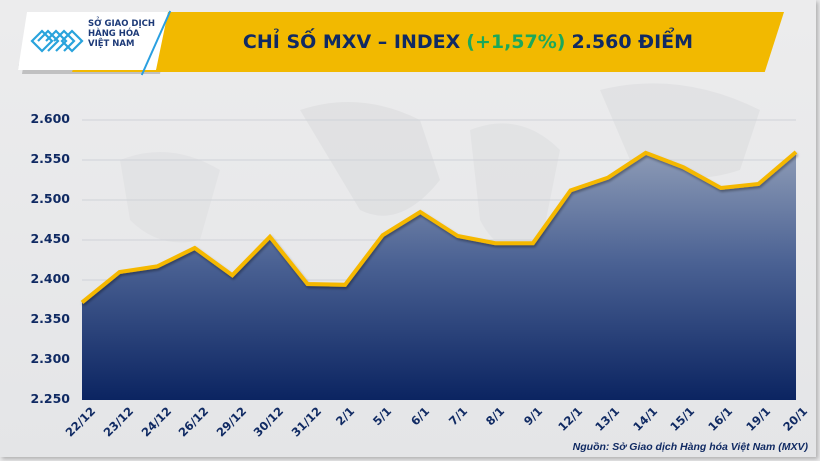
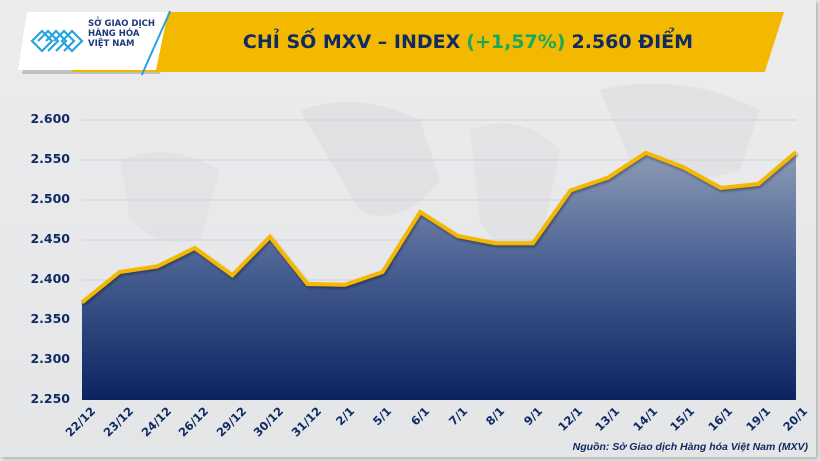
5/1: 2460 -> 2410
